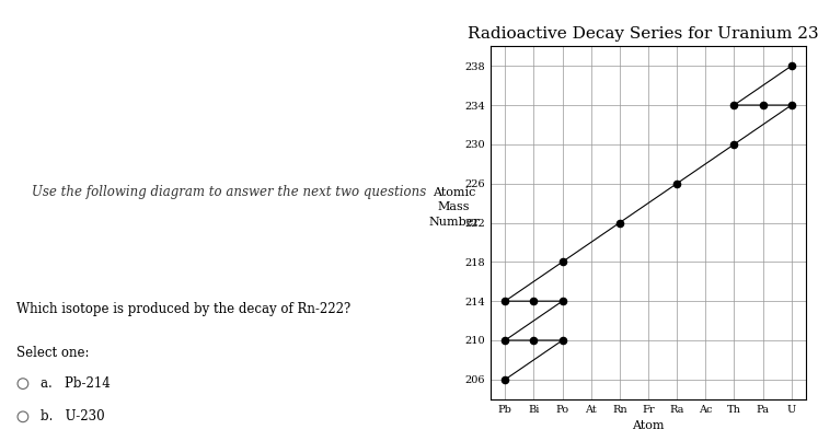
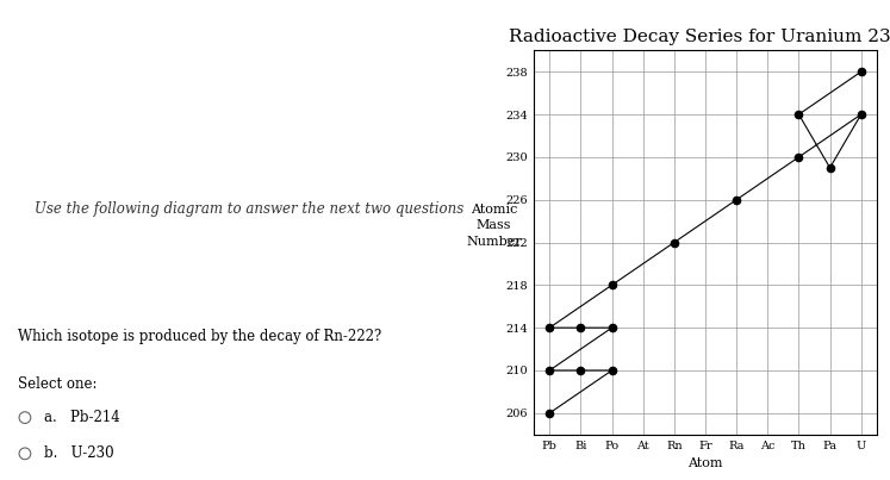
Pa: 234 -> 229
